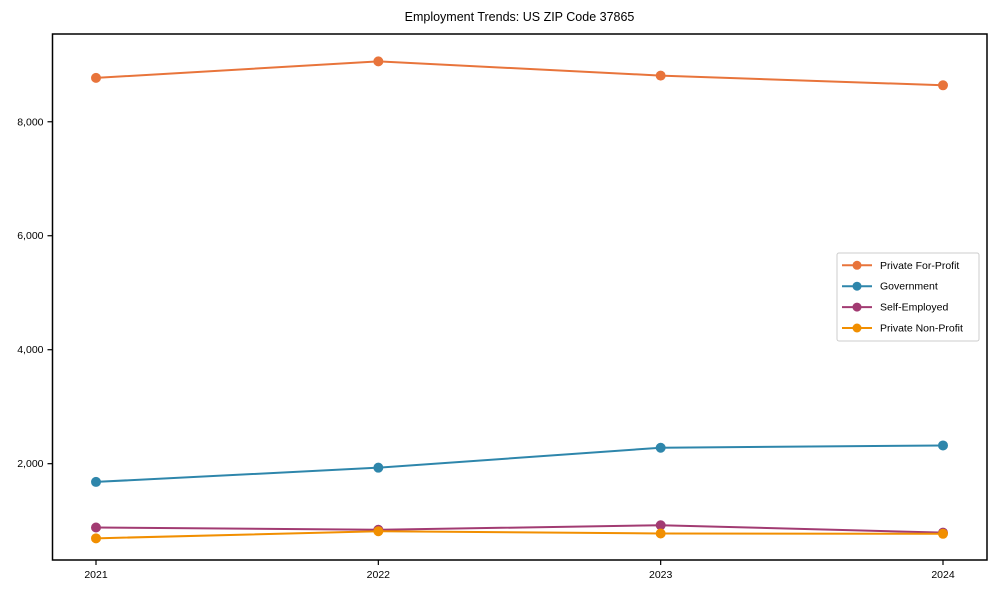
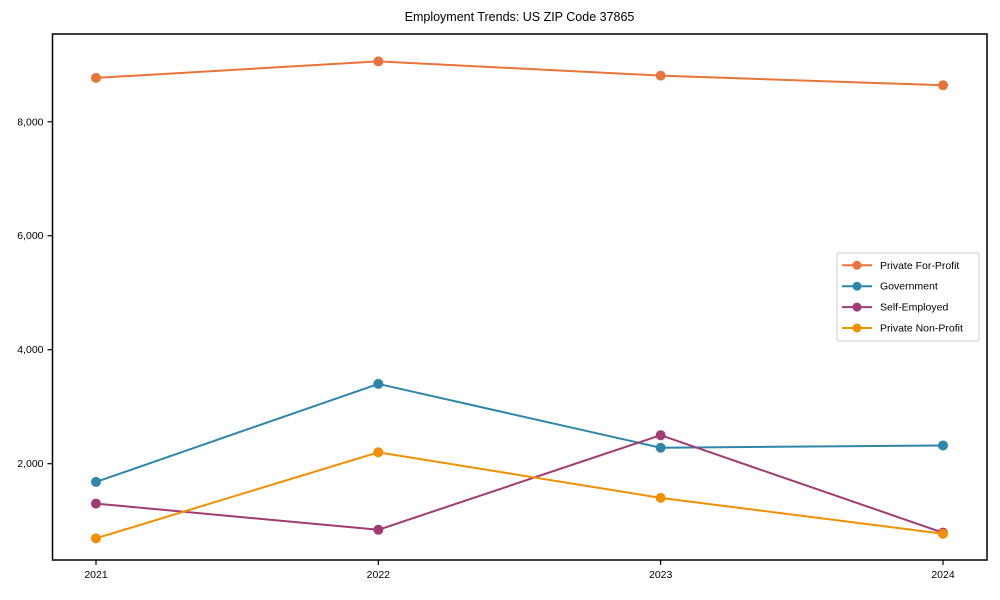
Self-Employed/2021: 900 -> 1300
Government/2022: 1900 -> 3400
Private Non-Profit/2022: 800 -> 2200
Self-Employed/2023: 900 -> 2500
Private Non-Profit/2023: 800 -> 1400
